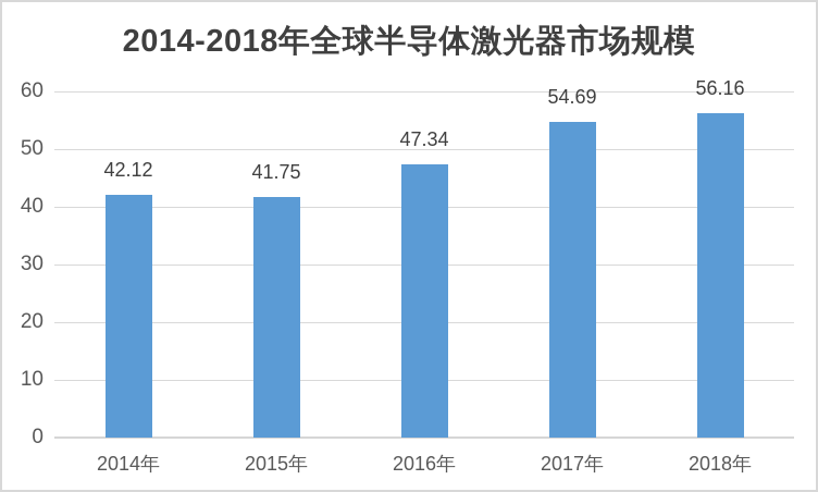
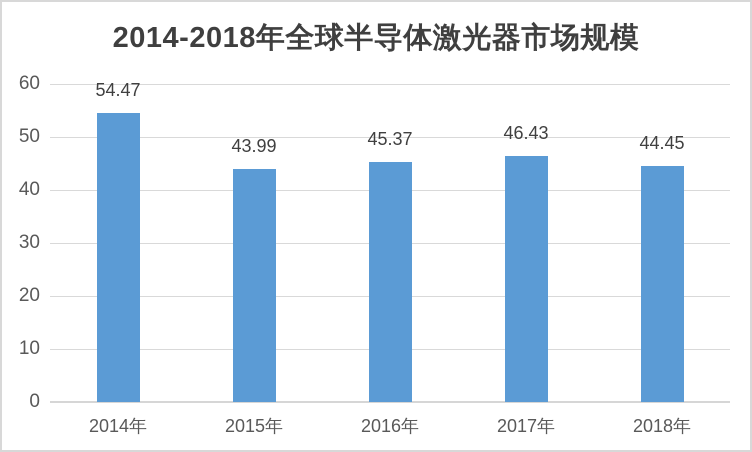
2014年: 42.12 -> 54.47
2015年: 41.75 -> 43.99
2016年: 47.34 -> 45.37
2017年: 54.69 -> 46.43
2018年: 56.16 -> 44.45
